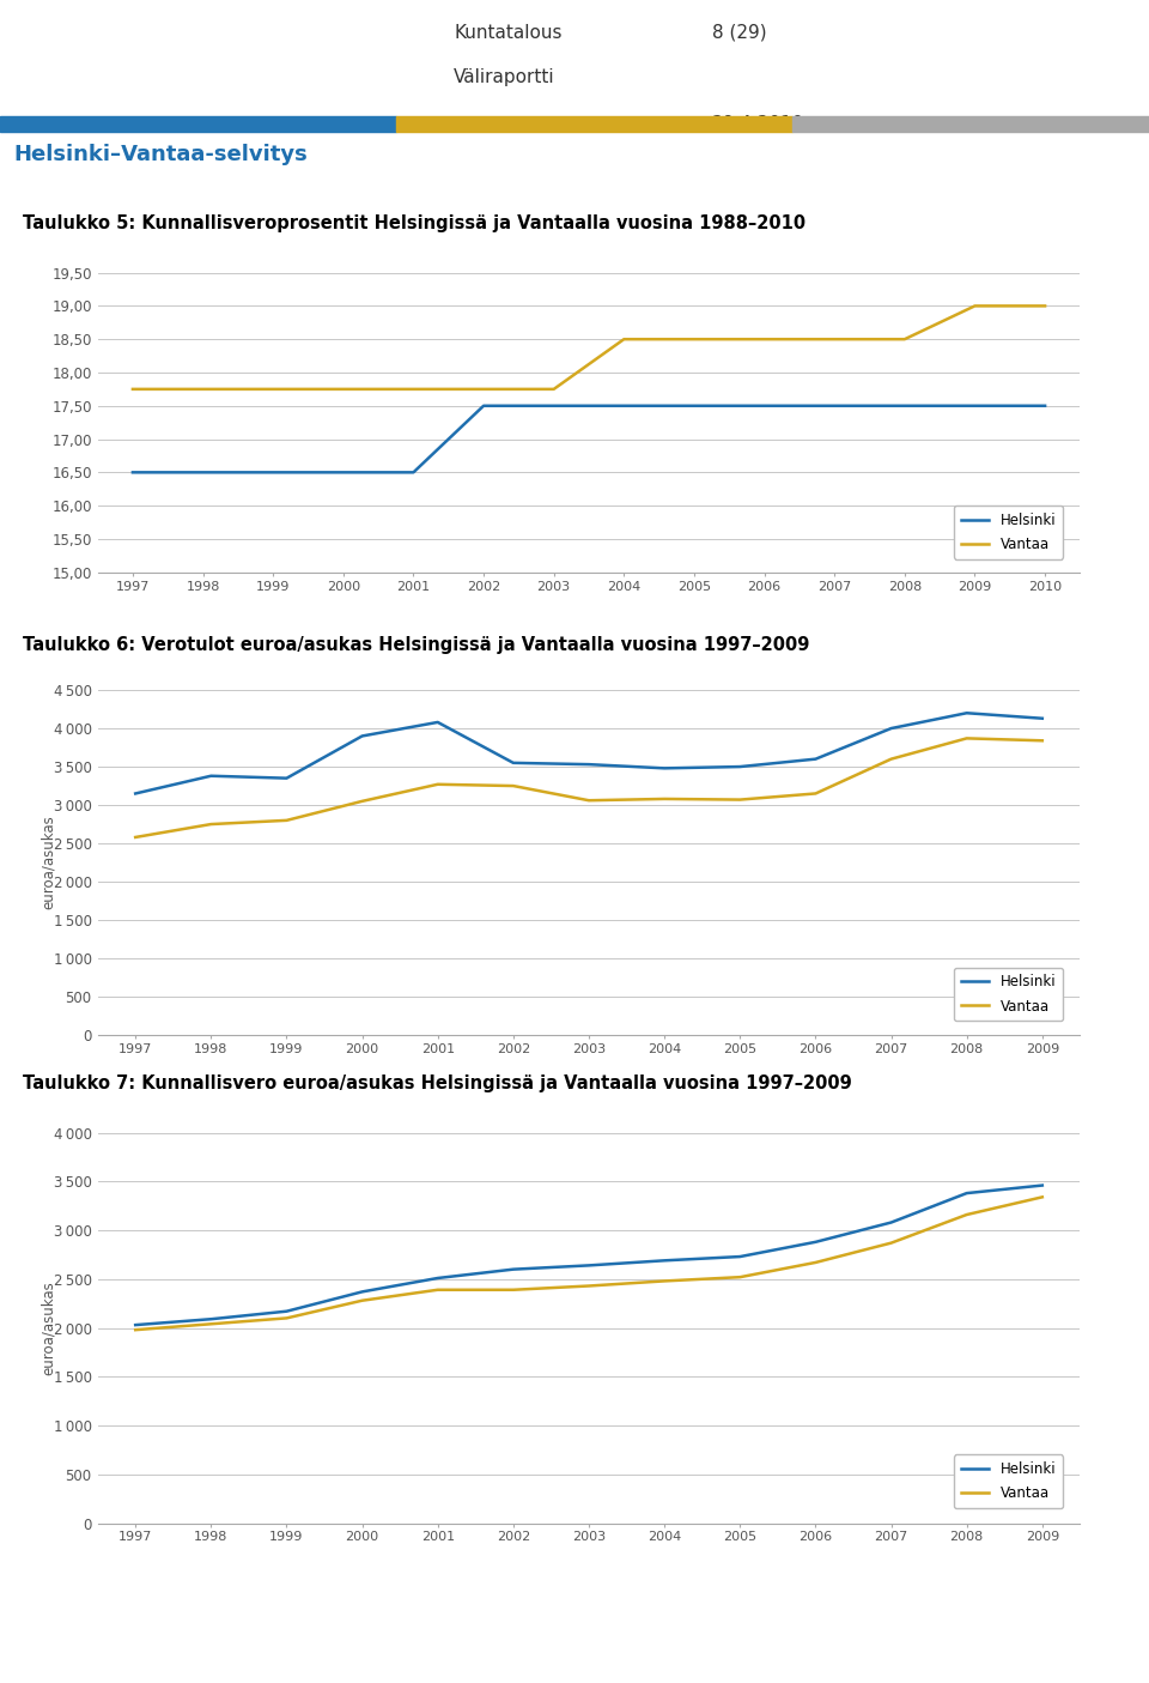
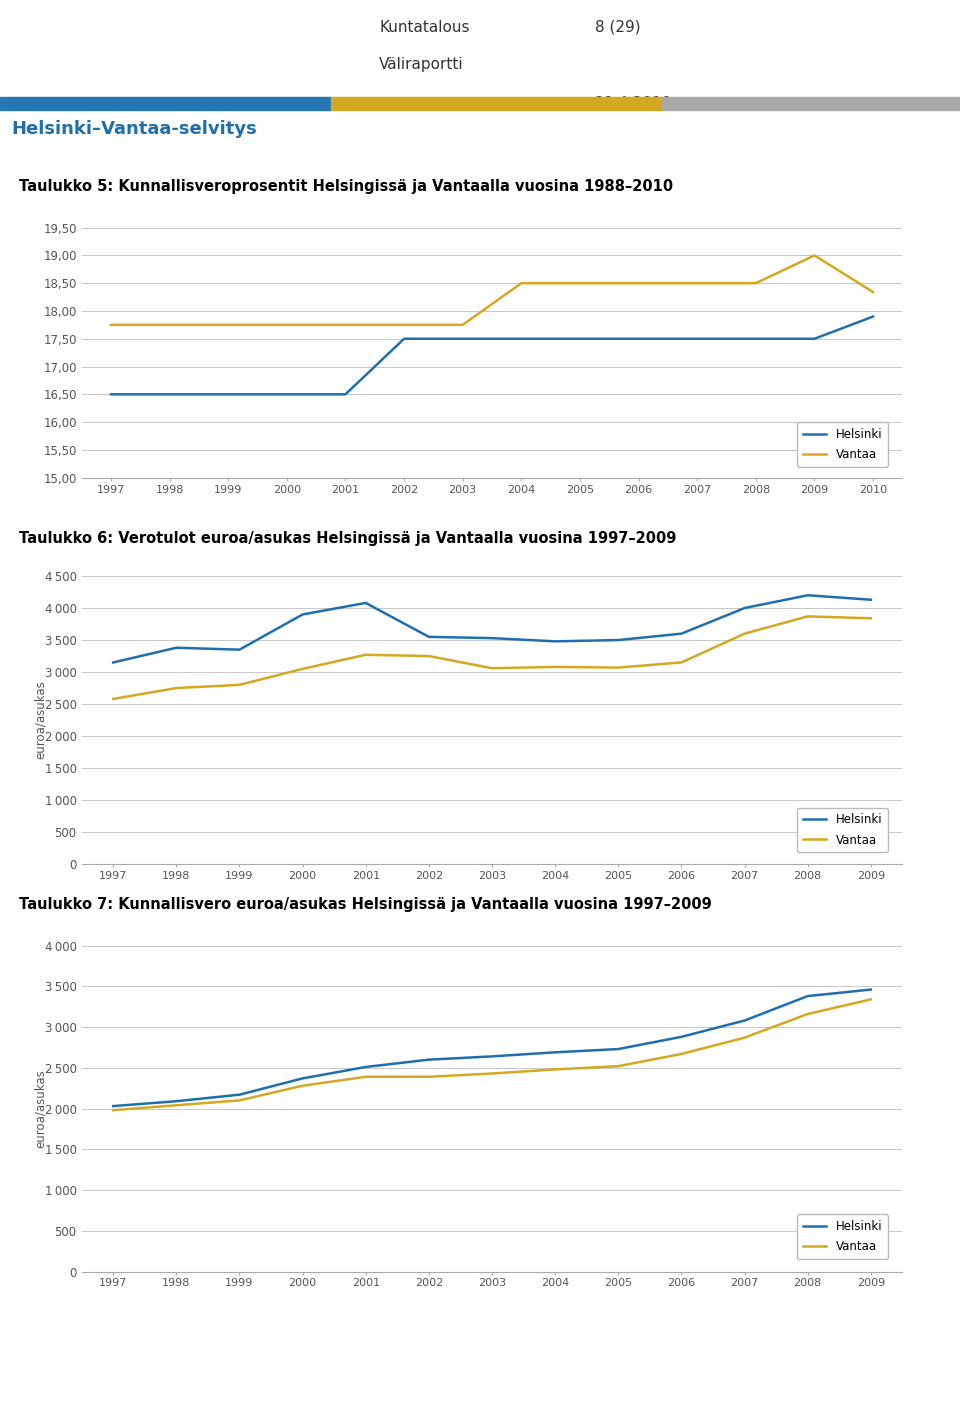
Helsinki/2010: 17,5 -> 17,9
Vantaa/2010: 19,00 -> 18,34
